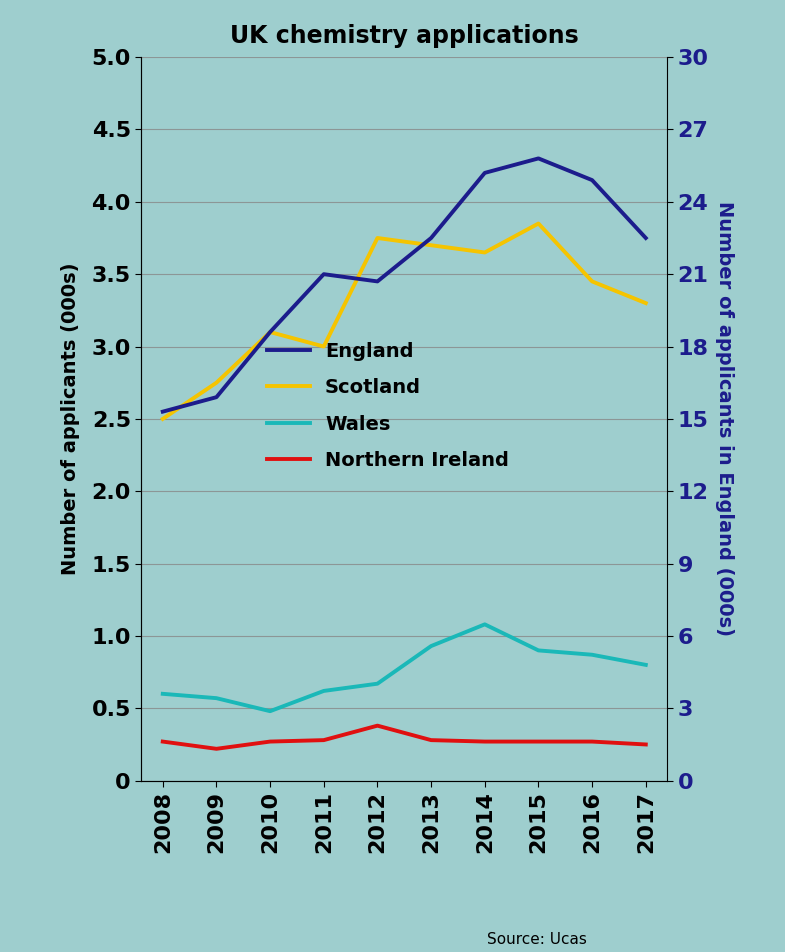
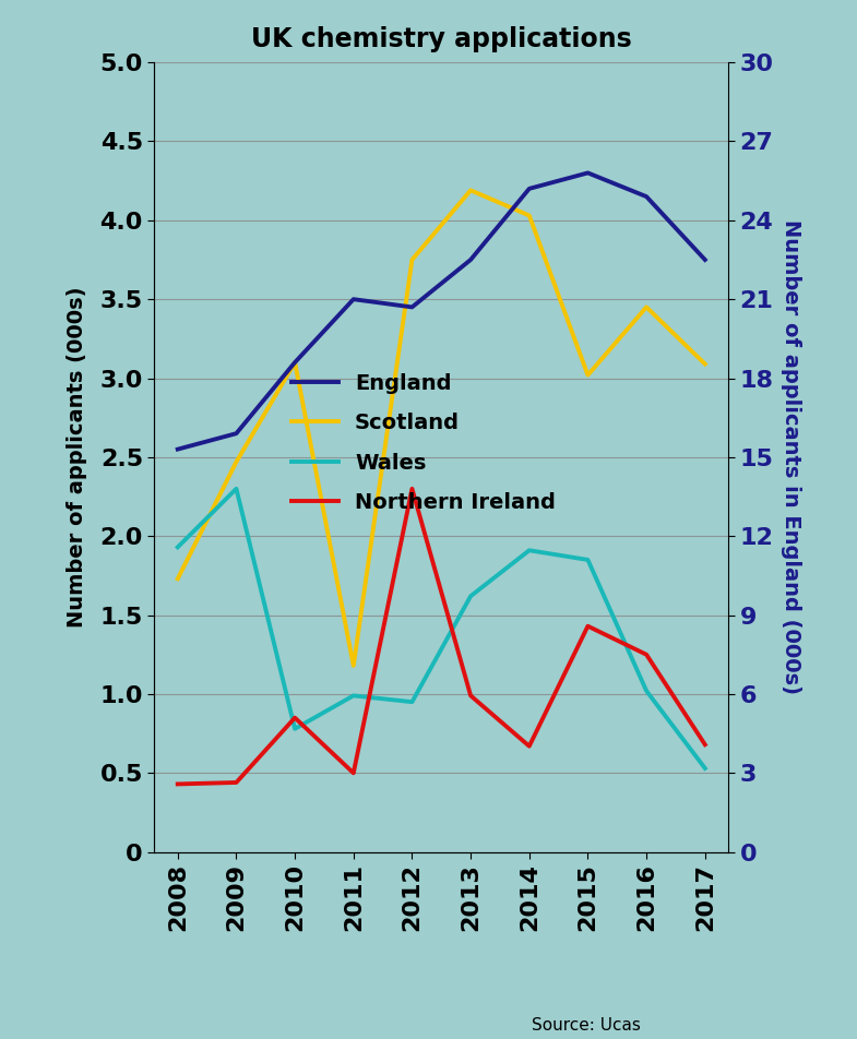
Scotland/2008: 2.50 -> 1.73
Wales/2008: 0.60 -> 1.93
Northern Ireland/2008: 0.27 -> 0.43
Scotland/2009: 2.75 -> 2.47
Wales/2009: 0.57 -> 2.30
Northern Ireland/2009: 0.22 -> 0.44
Wales/2010: 0.48 -> 0.78
Northern Ireland/2010: 0.27 -> 0.85
Scotland/2011: 3.00 -> 1.18
Wales/2011: 0.62 -> 0.99
Northern Ireland/2011: 0.28 -> 0.50
Wales/2012: 0.67 -> 0.95
Northern Ireland/2012: 0.38 -> 2.30
Scotland/2013: 3.70 -> 4.19
Wales/2013: 0.93 -> 1.62
Northern Ireland/2013: 0.28 -> 0.99
Scotland/2014: 3.65 -> 4.03
Wales/2014: 1.08 -> 1.91
Northern Ireland/2014: 0.27 -> 0.67
Scotland/2015: 3.85 -> 3.02
Wales/2015: 0.90 -> 1.85
Northern Ireland/2015: 0.27 -> 1.43
Wales/2016: 0.87 -> 1.02
Northern Ireland/2016: 0.27 -> 1.25
Scotland/2017: 3.30 -> 3.09
Wales/2017: 0.80 -> 0.53
Northern Ireland/2017: 0.25 -> 0.68
